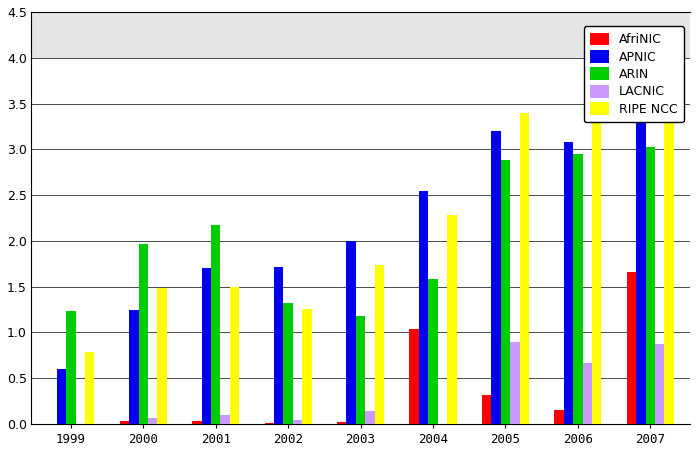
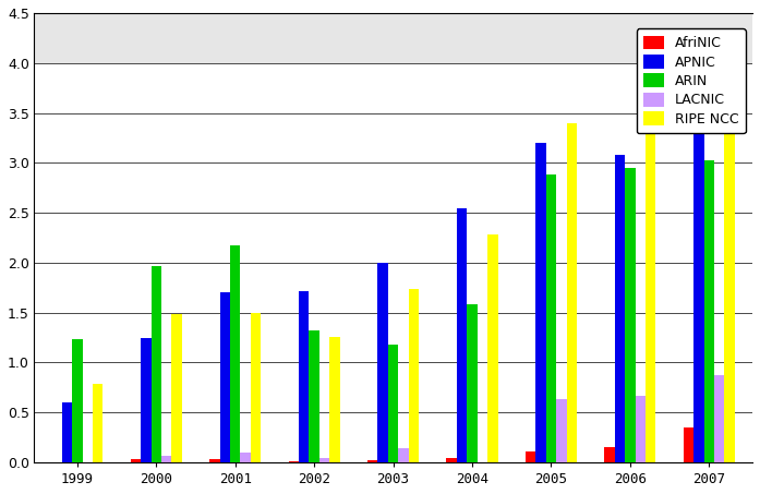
AfriNIC/2004: 1.04 -> 0.04
AfriNIC/2005: 0.32 -> 0.11
LACNIC/2005: 0.90 -> 0.63
AfriNIC/2007: 1.66 -> 0.35
